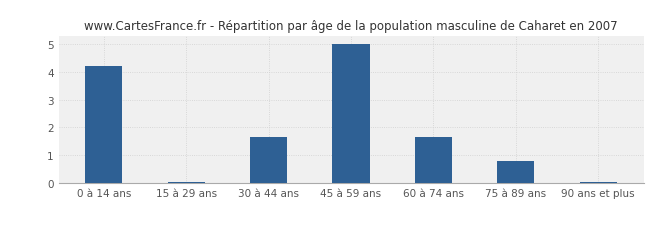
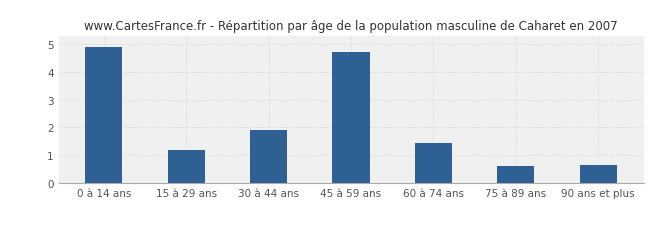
0 à 14 ans: 4.20 -> 4.90
15 à 29 ans: 0.05 -> 1.20
30 à 44 ans: 1.65 -> 1.90
45 à 59 ans: 5.00 -> 4.70
60 à 74 ans: 1.65 -> 1.45
75 à 89 ans: 0.80 -> 0.60
90 ans et plus: 0.05 -> 0.65
